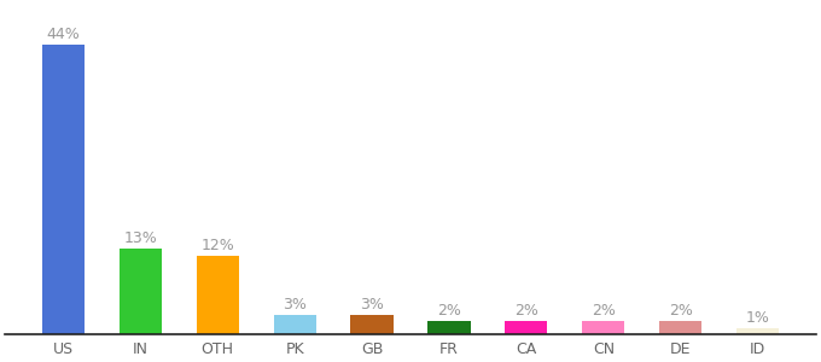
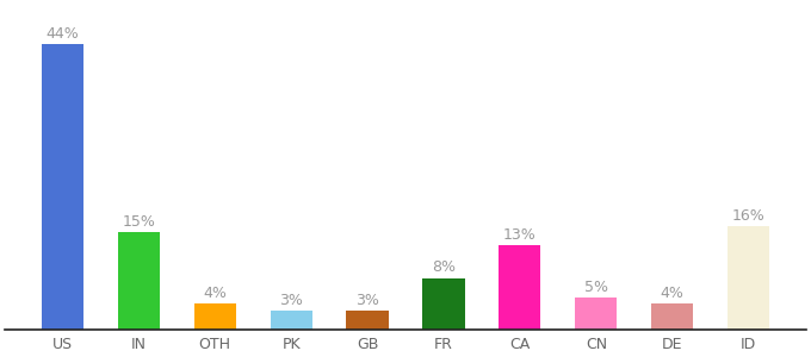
IN: 13% -> 15%
OTH: 12% -> 4%
FR: 2% -> 8%
CA: 2% -> 13%
CN: 2% -> 5%
DE: 2% -> 4%
ID: 1% -> 16%
